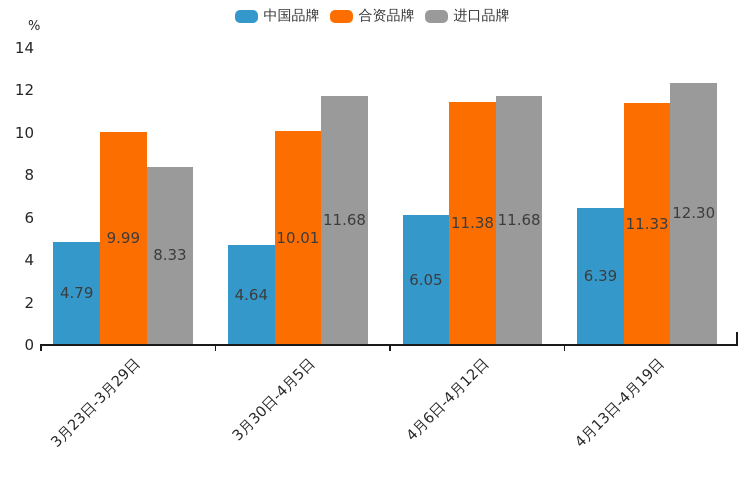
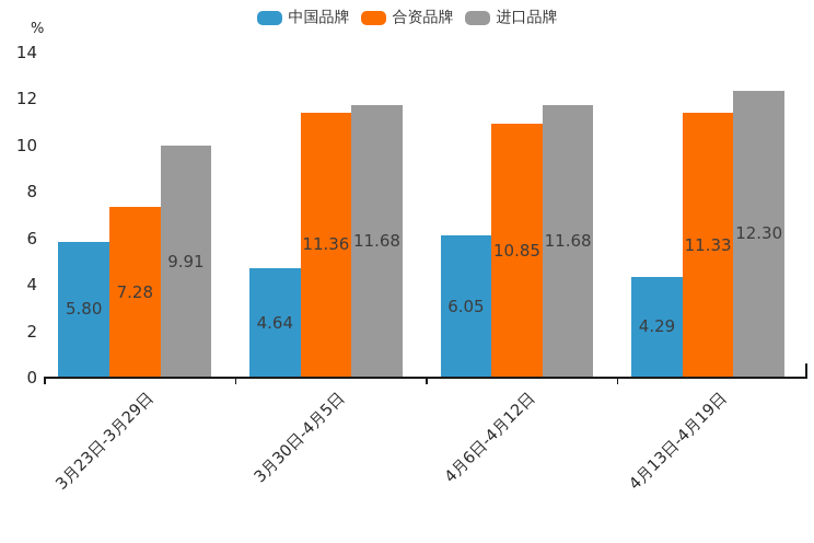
中国品牌/3月23日-3月29日: 4.79 -> 5.80
合资品牌/3月23日-3月29日: 9.99 -> 7.28
进口品牌/3月23日-3月29日: 8.33 -> 9.91
合资品牌/3月30日-4月5日: 10.01 -> 11.36
合资品牌/4月6日-4月12日: 11.38 -> 10.85
中国品牌/4月13日-4月19日: 6.39 -> 4.29
